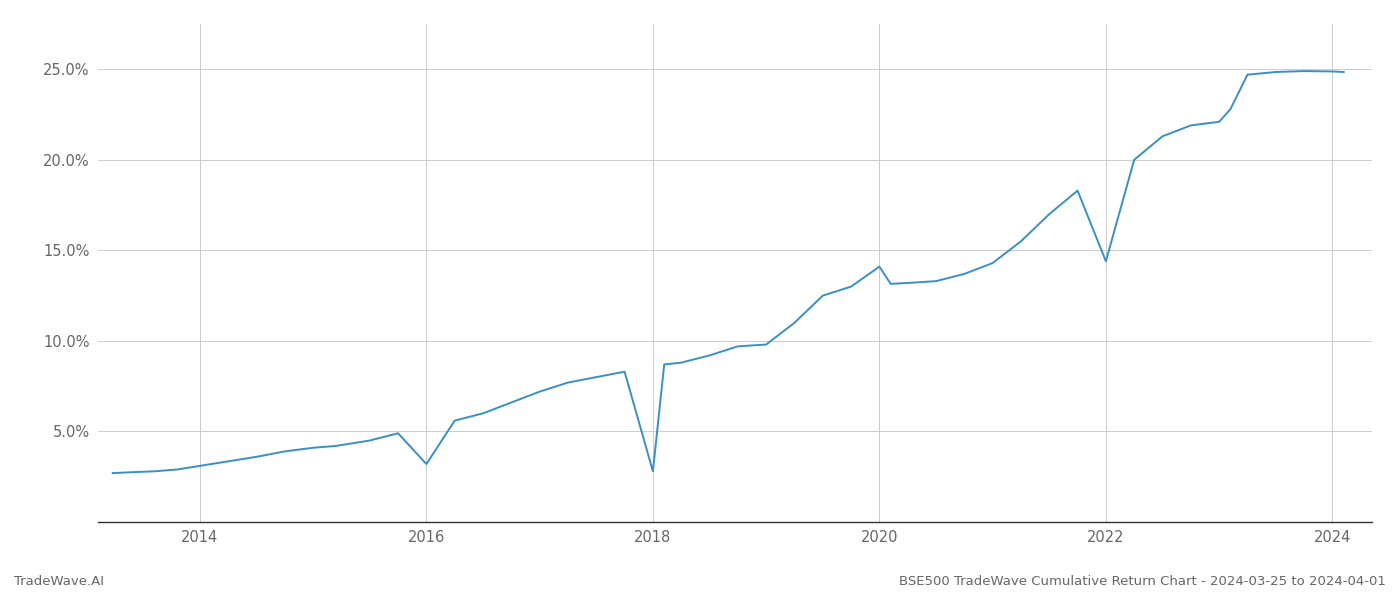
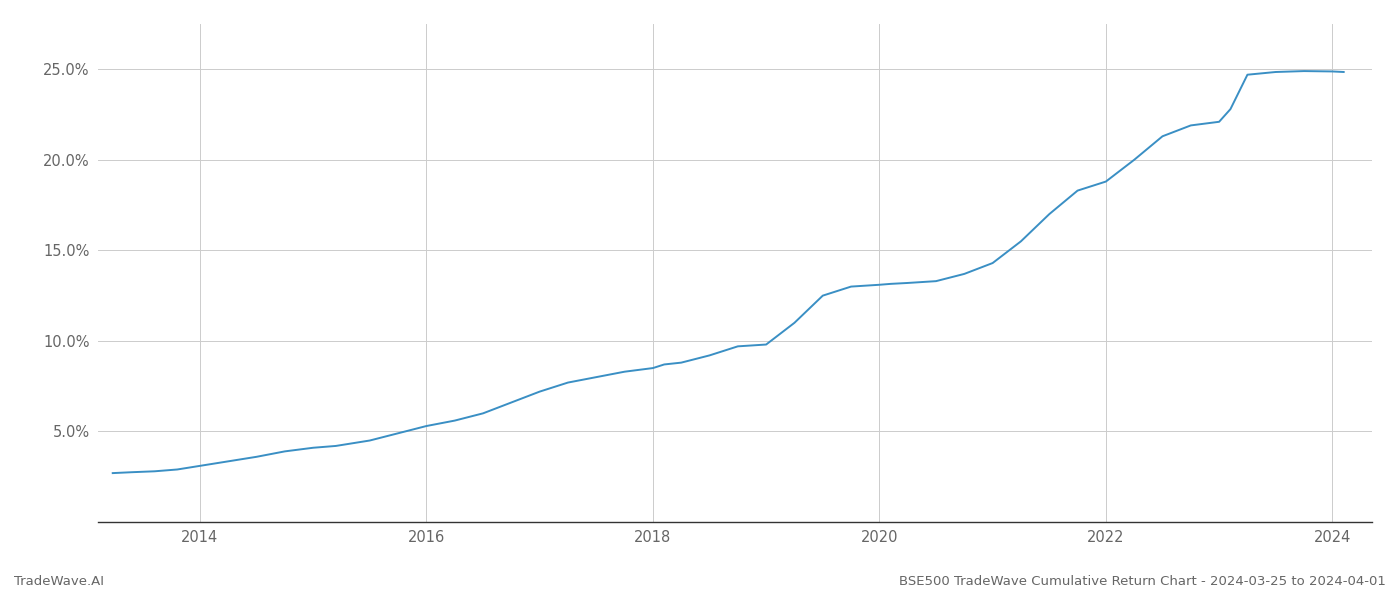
2016: 3.2% -> 5.3%
2018: 2.8% -> 8.5%
2020: 14.1% -> 13.1%
2022: 14.4% -> 18.8%
